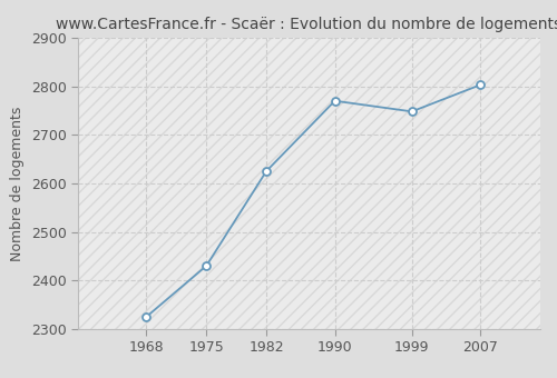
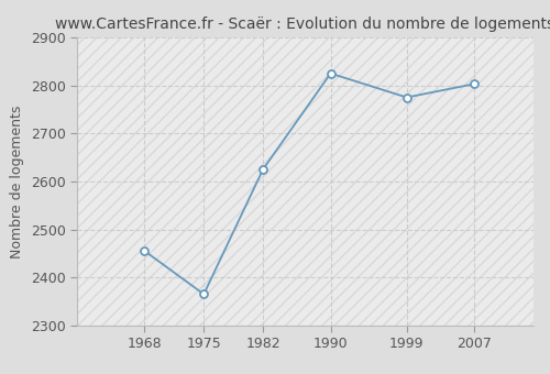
1968: 2325 -> 2455
1975: 2430 -> 2365
1990: 2770 -> 2825
1999: 2748 -> 2775
